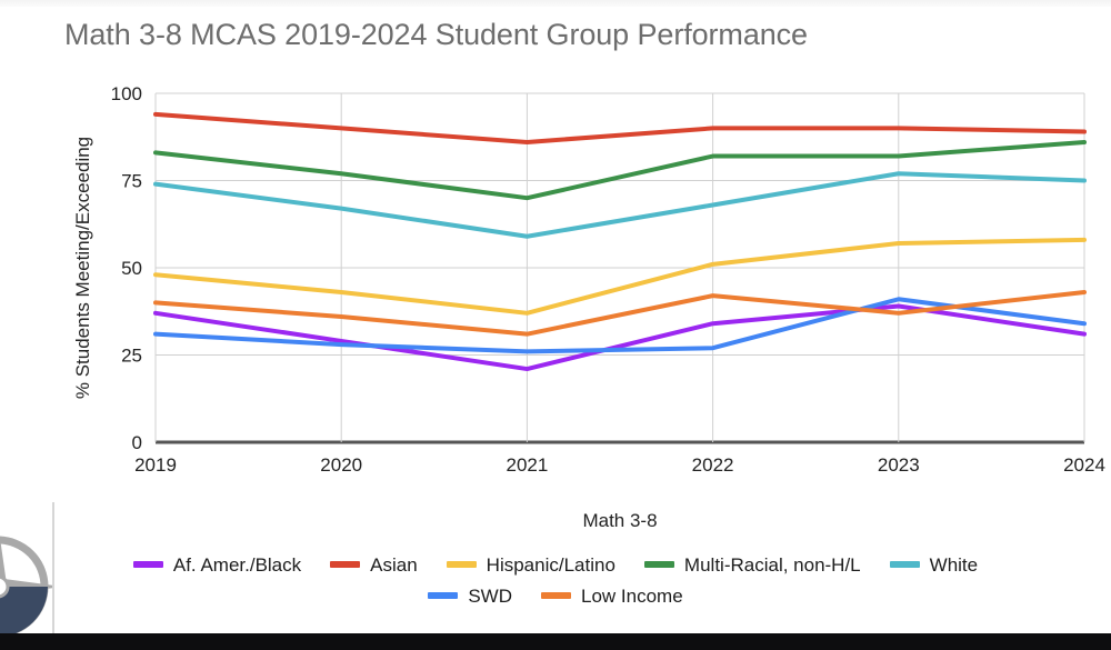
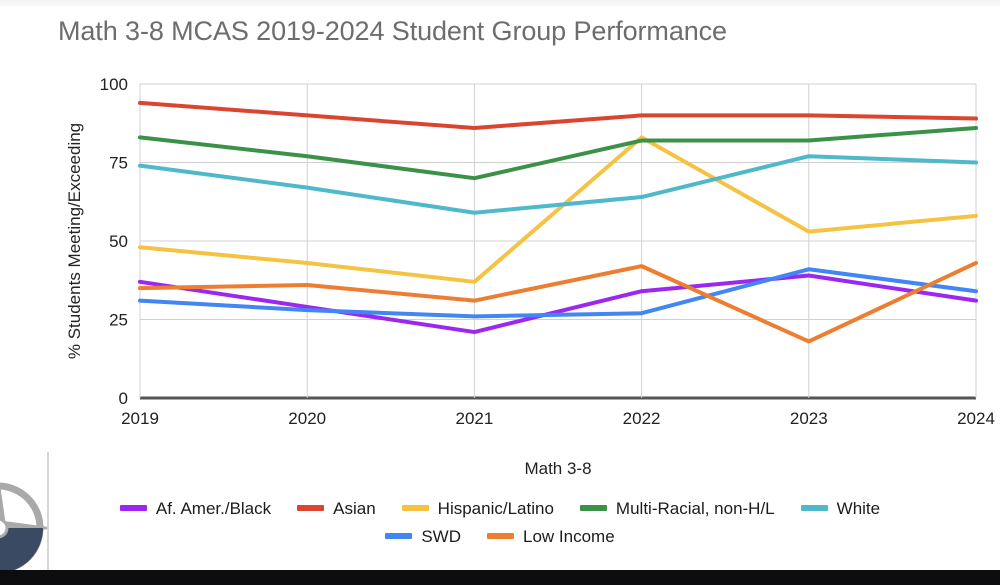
Low Income/2019: 40 -> 35
Hispanic/Latino/2022: 51 -> 83
White/2022: 68 -> 64
Hispanic/Latino/2023: 57 -> 53
Low Income/2023: 37 -> 18
